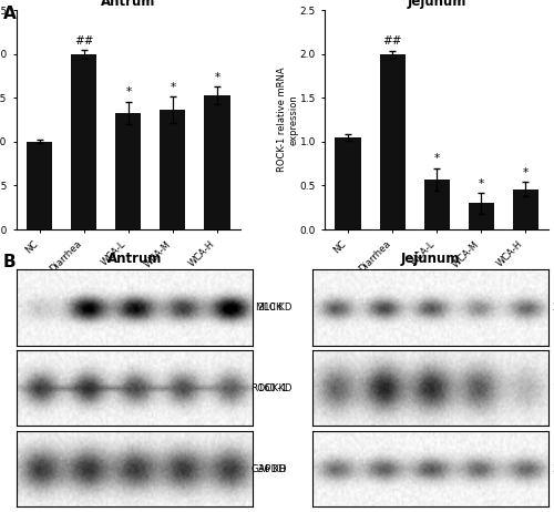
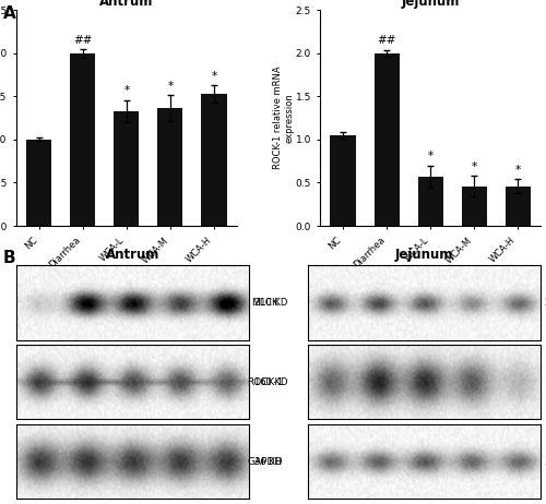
WCA-M: 0.30 -> 0.46
